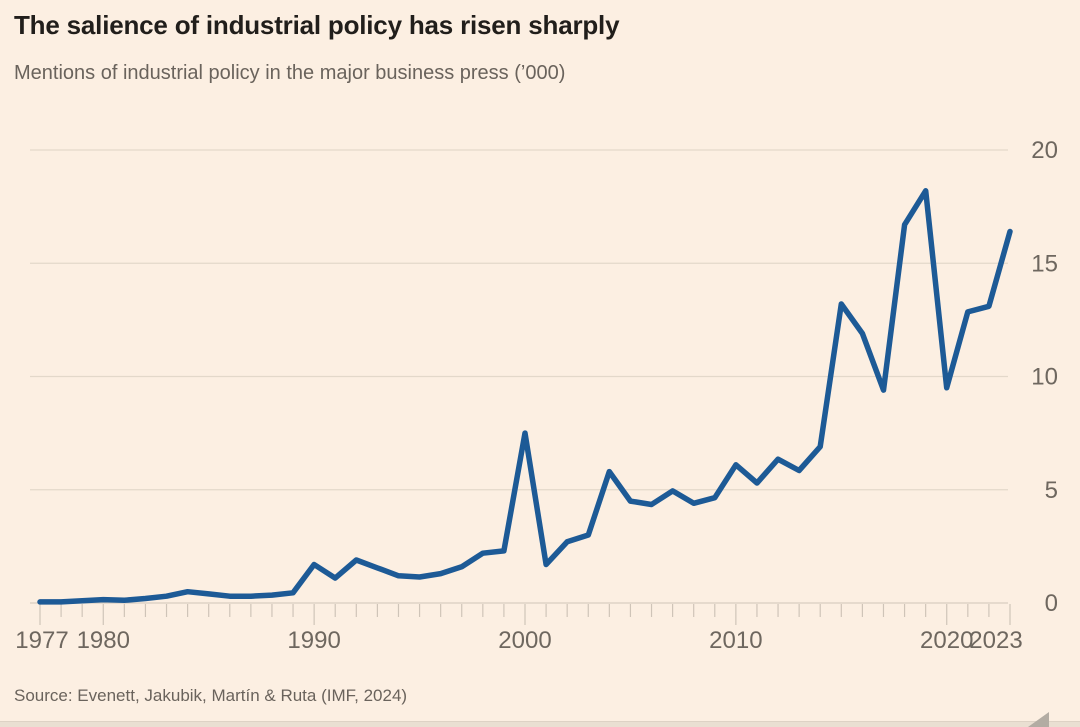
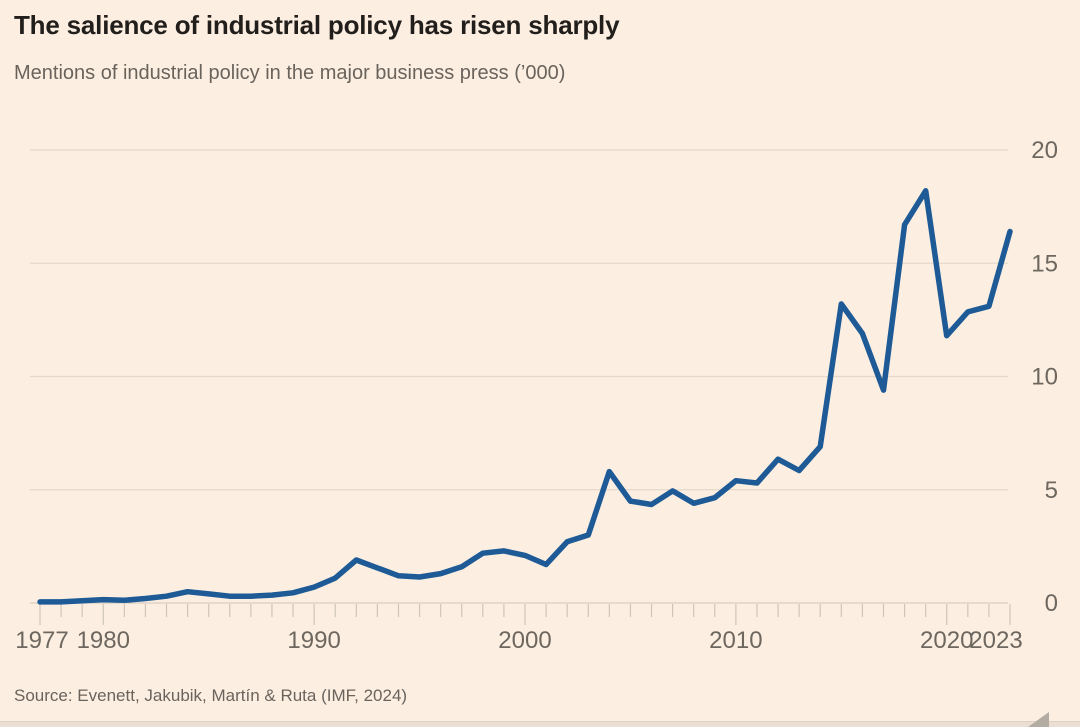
1990: 1.7 -> 0.7
2000: 7.5 -> 2.1
2010: 6.1 -> 5.4
2020: 9.5 -> 11.8
